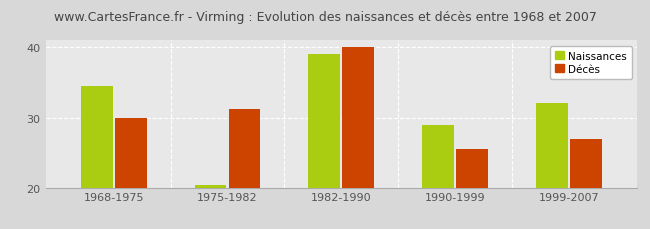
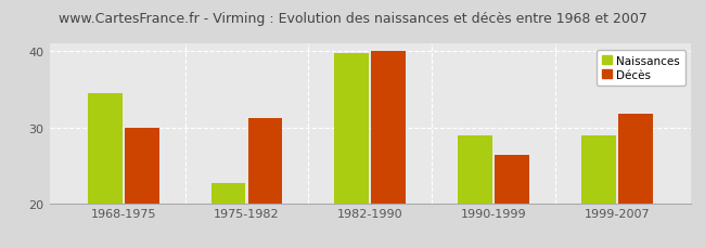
Naissances/1975-1982: 20.3 -> 22.6
Naissances/1982-1990: 39.0 -> 39.8
Décès/1990-1999: 25.5 -> 26.4
Naissances/1999-2007: 32.0 -> 29.0
Décès/1999-2007: 27.0 -> 31.8
